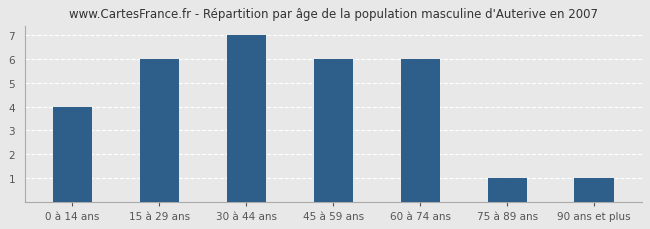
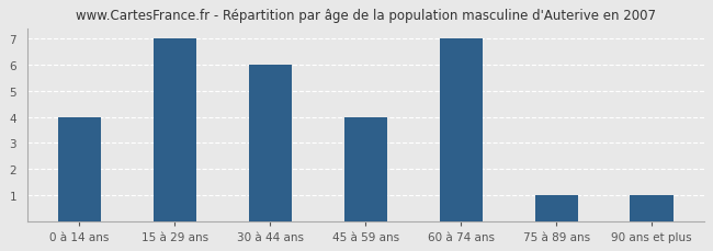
15 à 29 ans: 6 -> 7
30 à 44 ans: 7 -> 6
45 à 59 ans: 6 -> 4
60 à 74 ans: 6 -> 7
